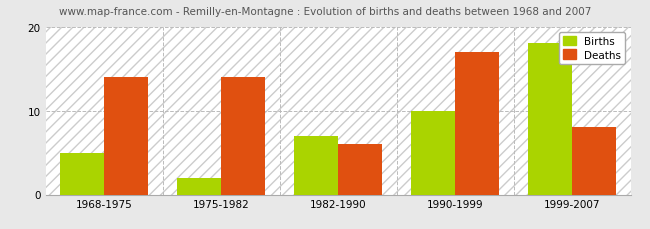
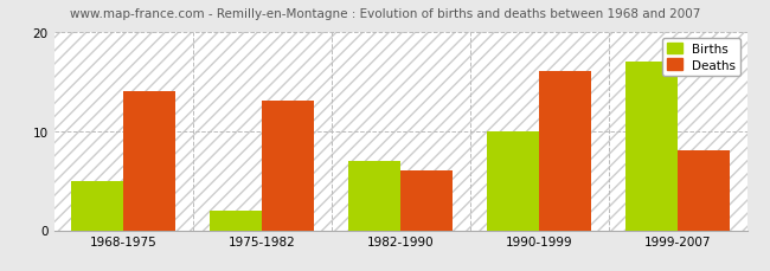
Deaths/1975-1982: 14 -> 13
Deaths/1990-1999: 17 -> 16
Births/1999-2007: 18 -> 17
